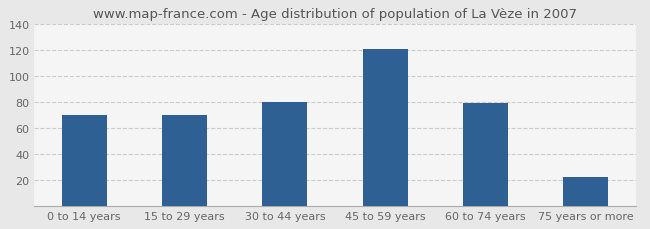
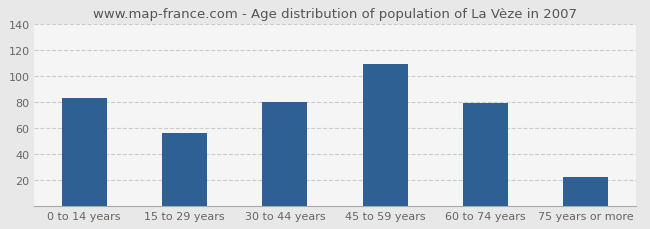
0 to 14 years: 70 -> 83
15 to 29 years: 70 -> 56
45 to 59 years: 121 -> 109
